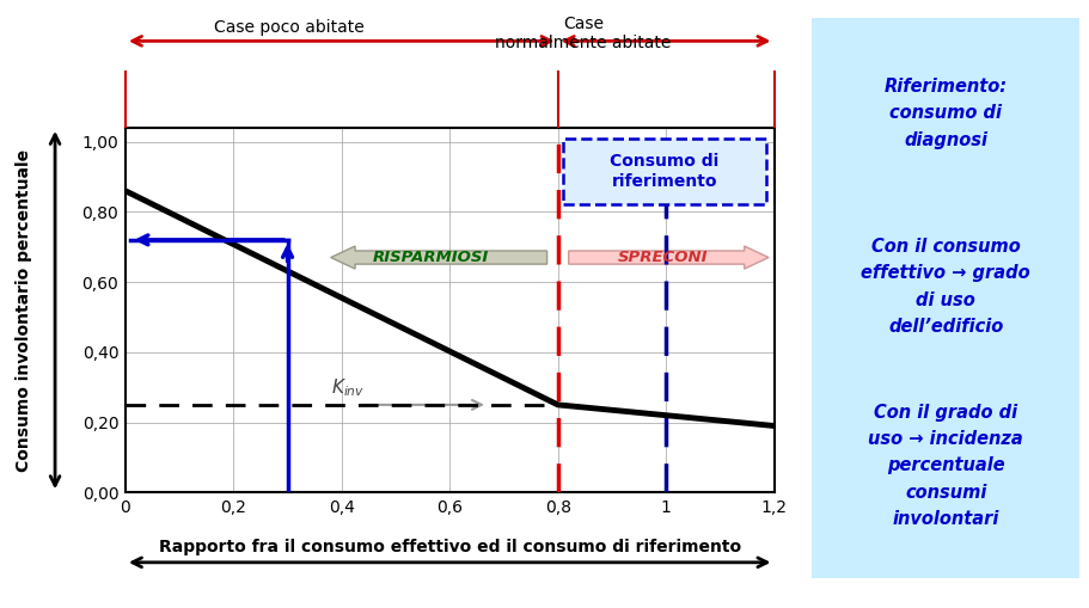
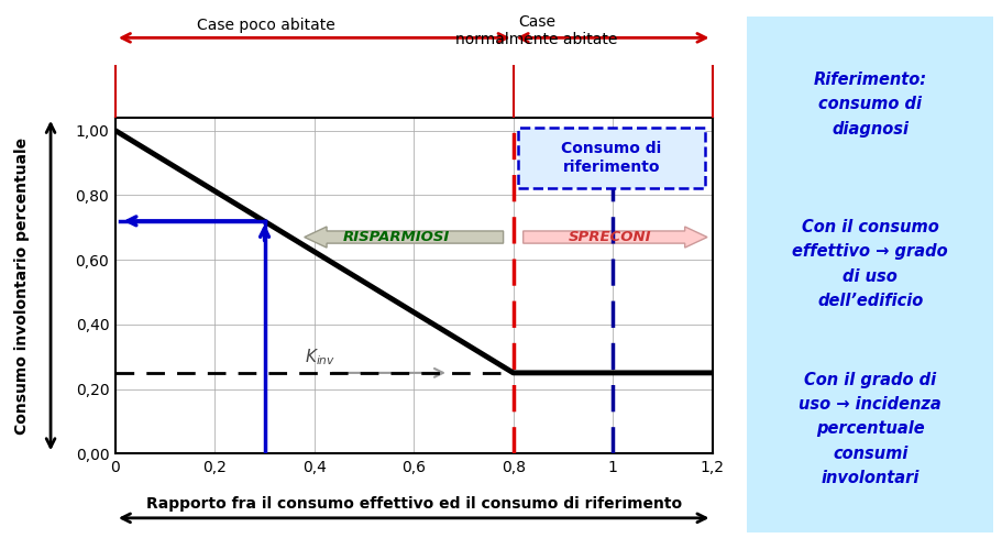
0: 0,86 -> 1,00
1,2: 0,19 -> 0,25
